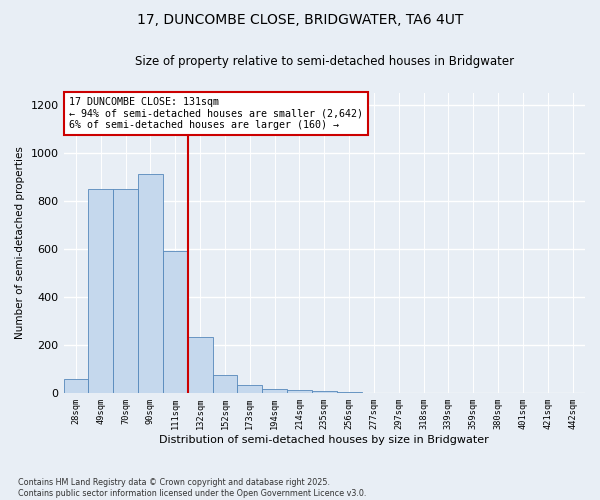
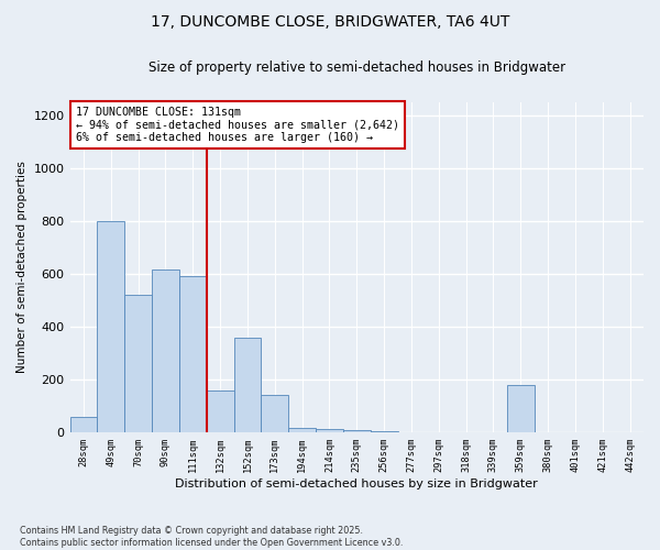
49sqm: 850 -> 800
70sqm: 850 -> 520
90sqm: 910 -> 615
132sqm: 235 -> 160
152sqm: 75 -> 360
173sqm: 35 -> 140
359sqm: 2 -> 180
